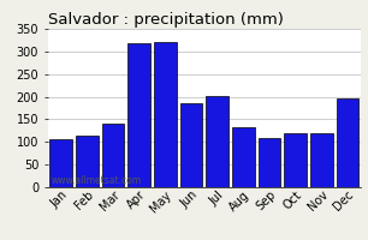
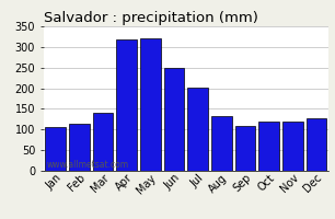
Jun: 185 -> 248
Dec: 195 -> 128
